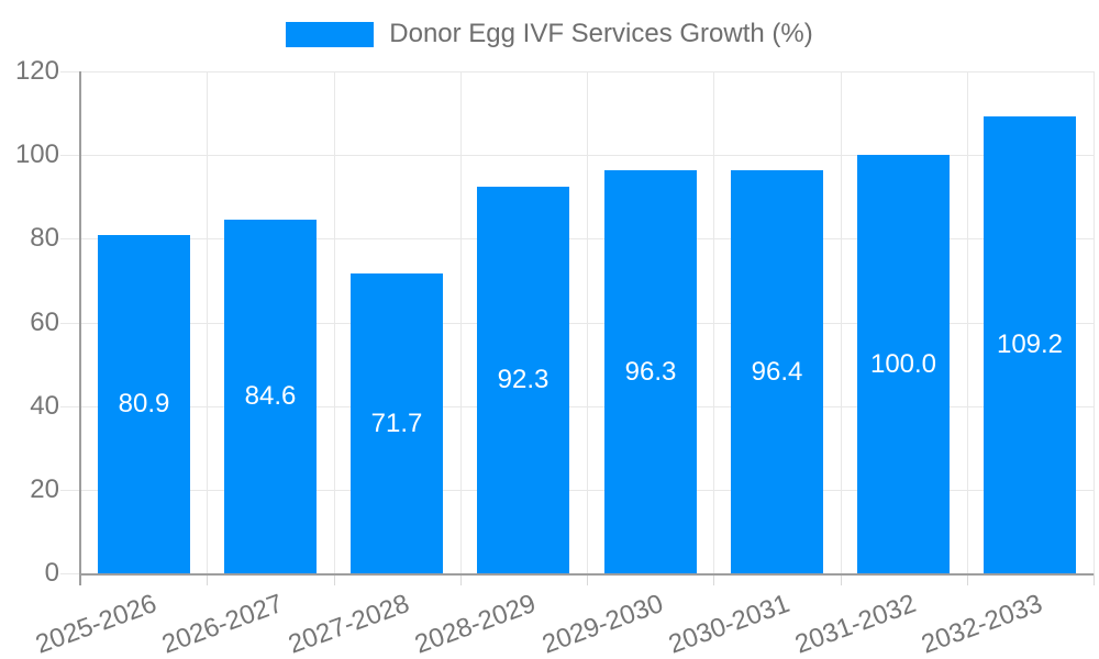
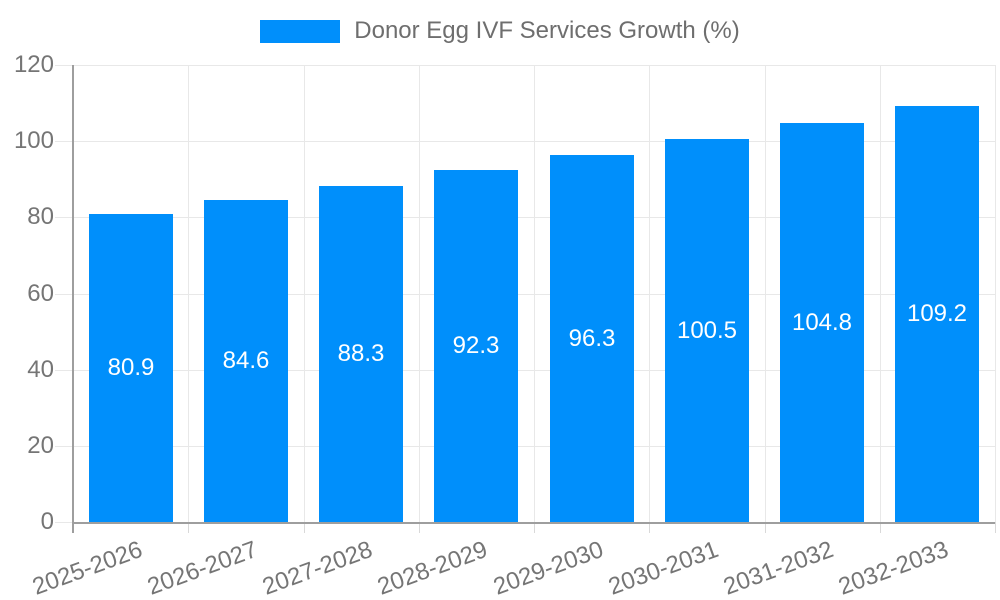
2027-2028: 71.7 -> 88.3
2030-2031: 96.4 -> 100.5
2031-2032: 100.0 -> 104.8
